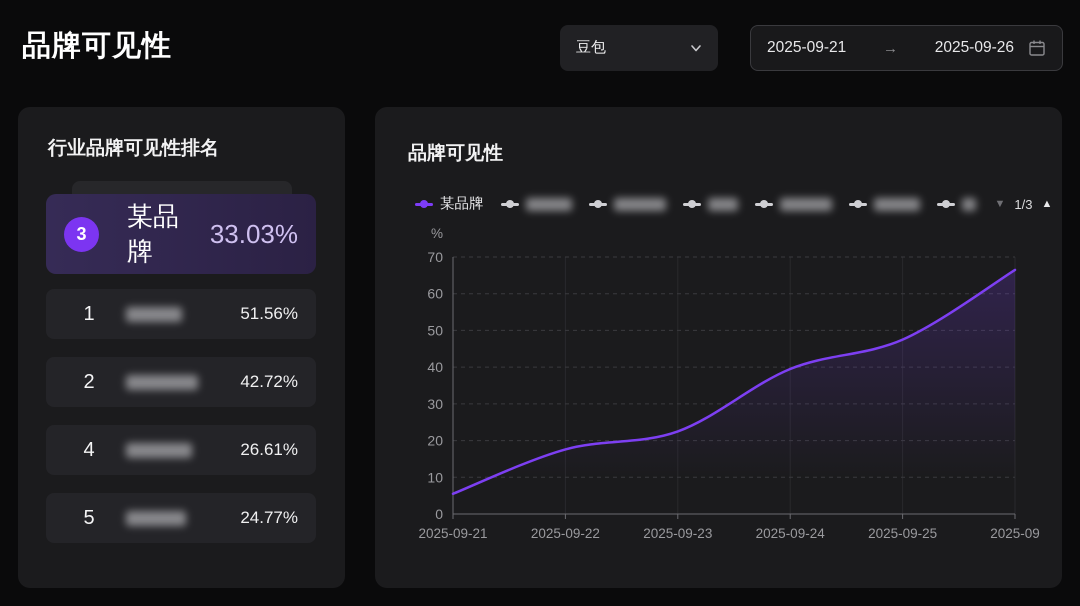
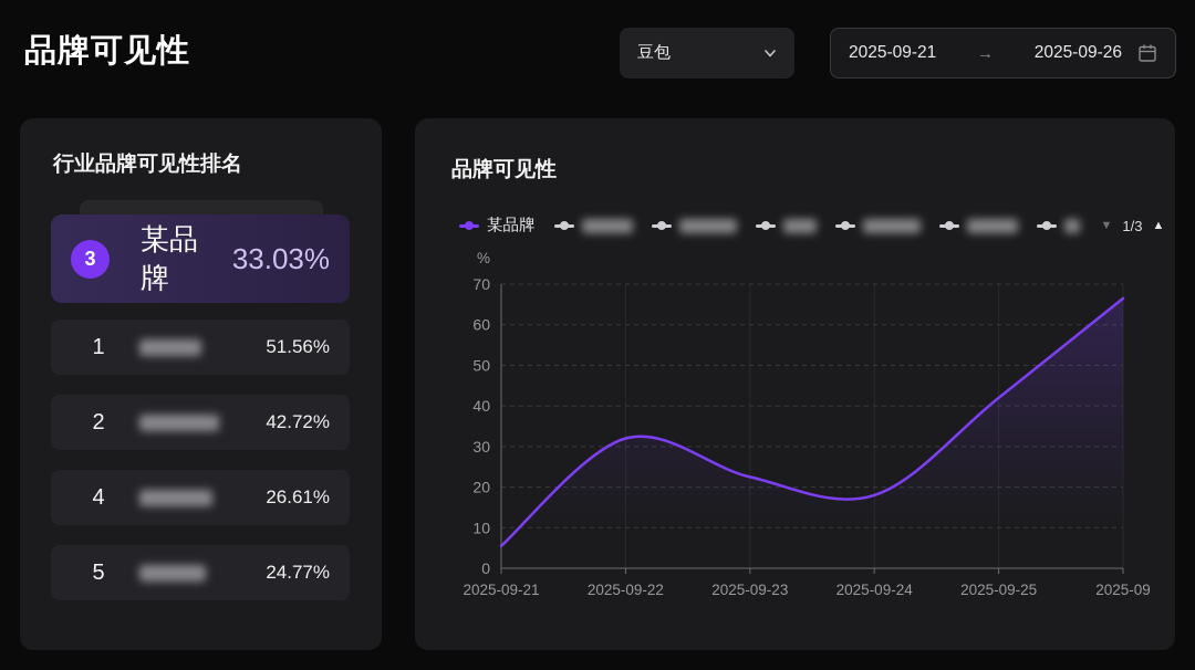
2025-09-22: 18 -> 32
2025-09-24: 40 -> 18
2025-09-25: 48 -> 42
